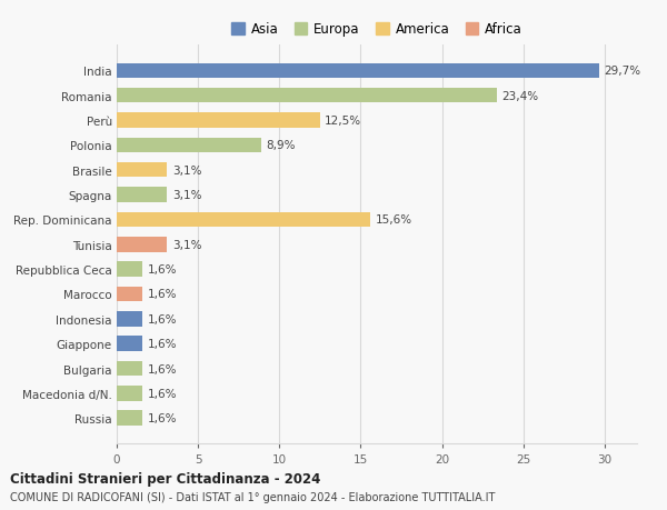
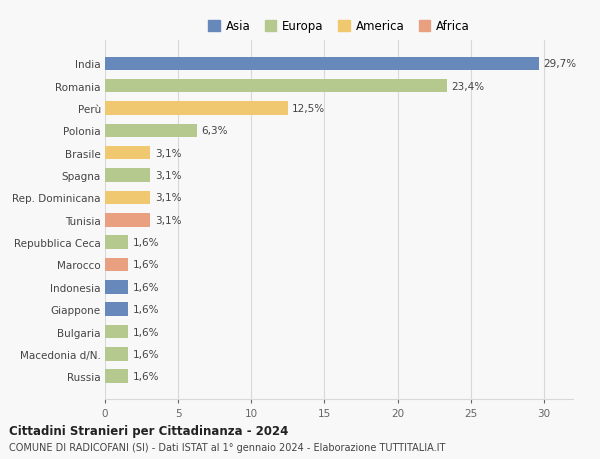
Polonia: 8,9% -> 6,3%
Rep. Dominicana: 15,6% -> 3,1%
